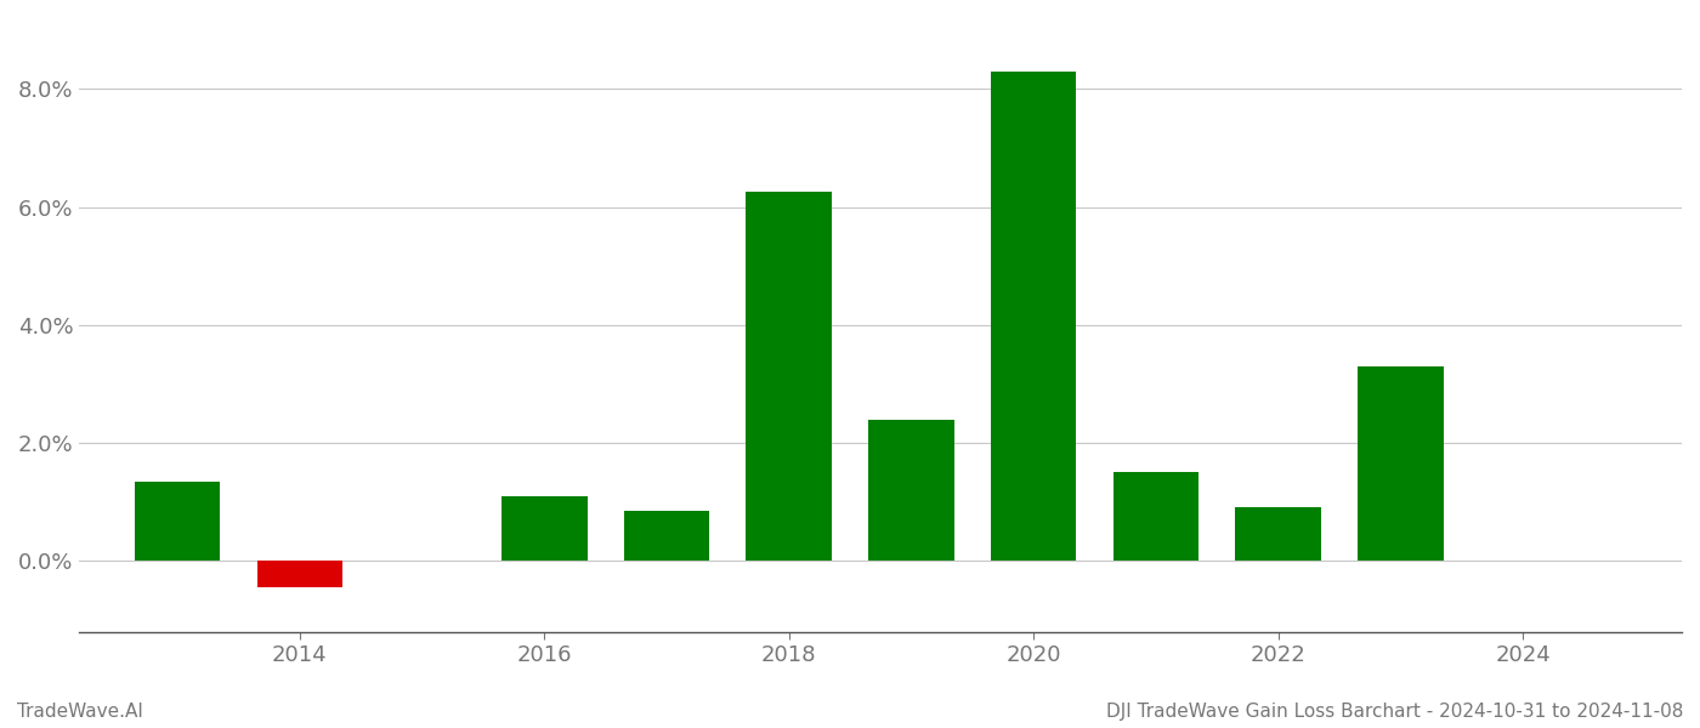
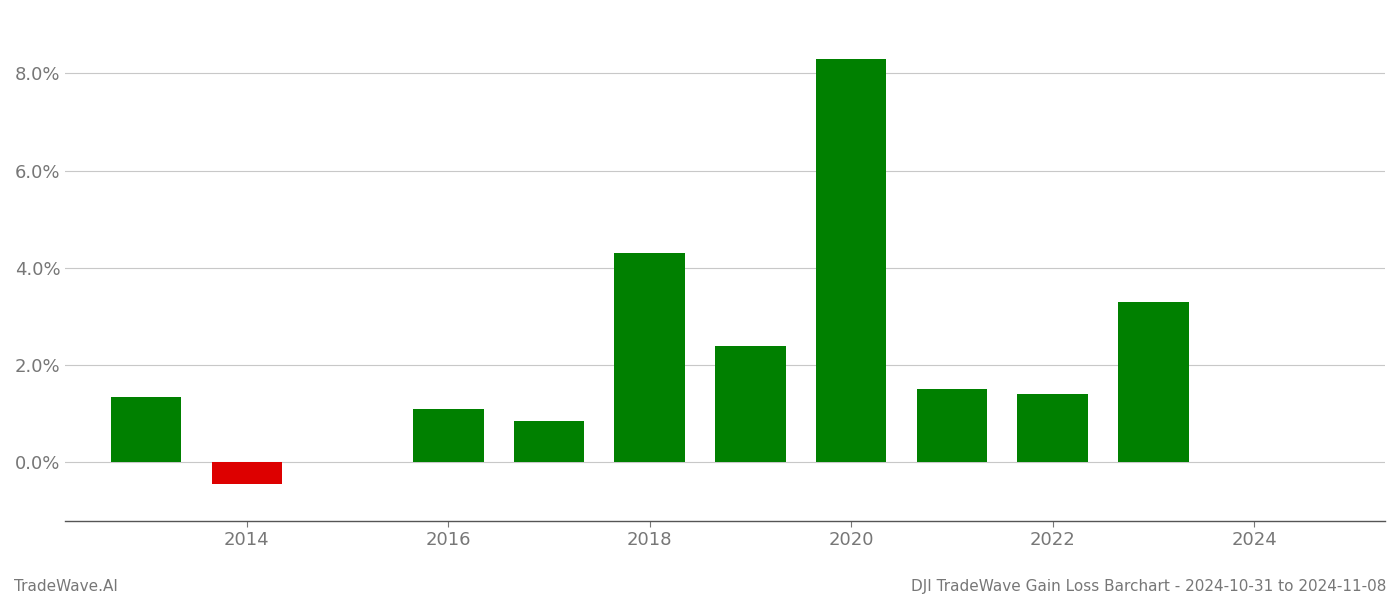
2018: 6.25% -> 4.30%
2022: 0.90% -> 1.40%
